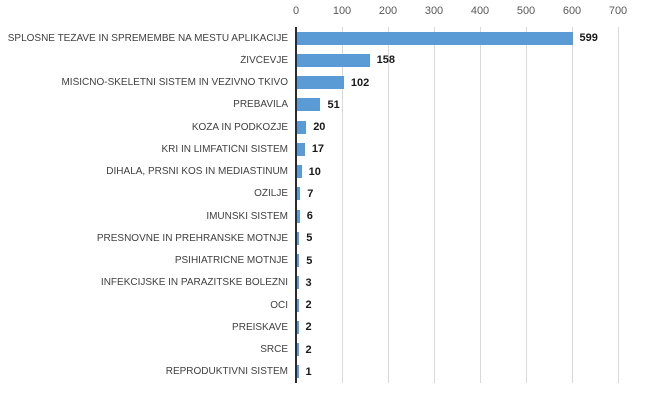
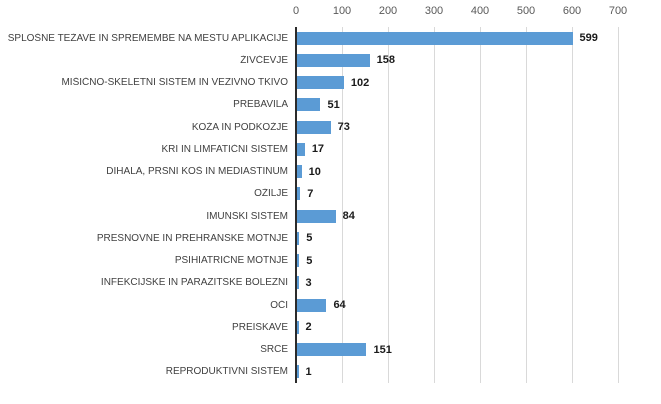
KOŽA IN PODKOŽJE: 20 -> 73
IMUNSKI SISTEM: 6 -> 84
OČI: 2 -> 64
SRCE: 2 -> 151
